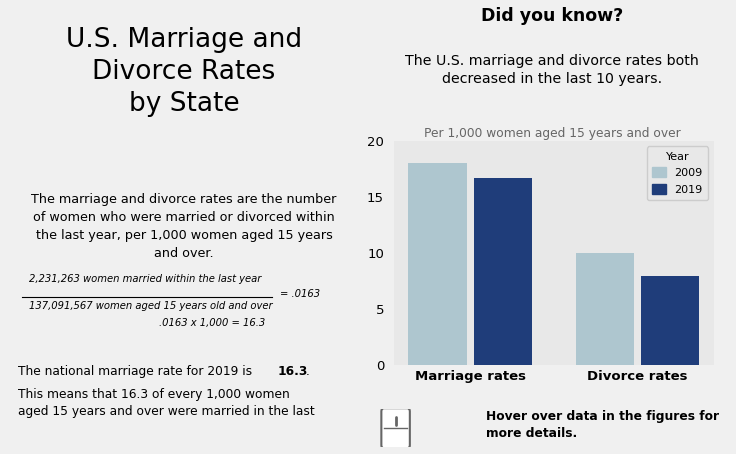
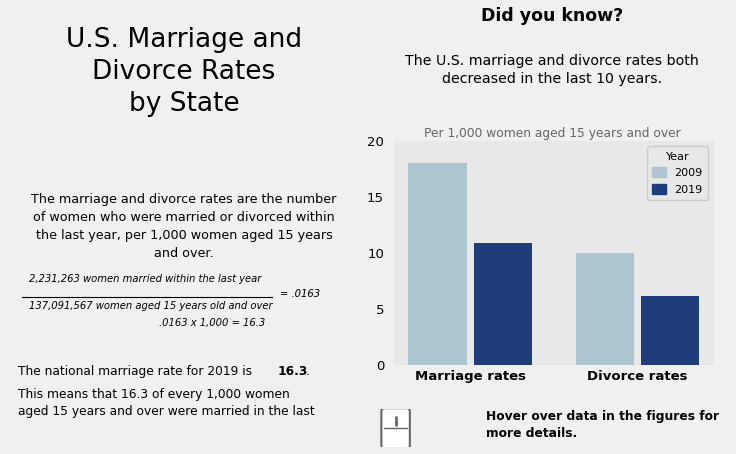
2019/Marriage rates: 16.7 -> 10.9
2019/Divorce rates: 8.0 -> 6.2
